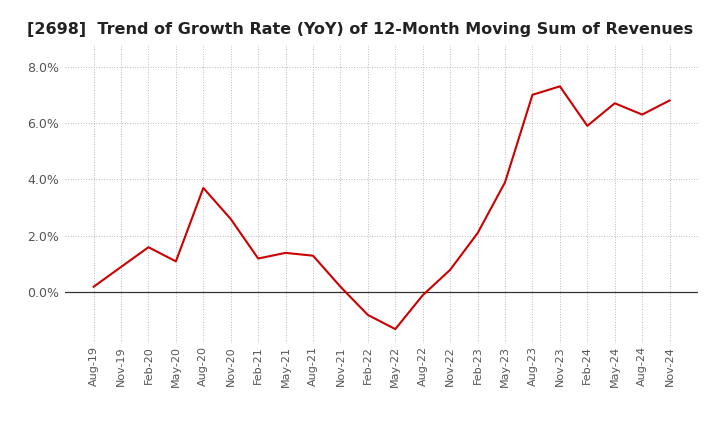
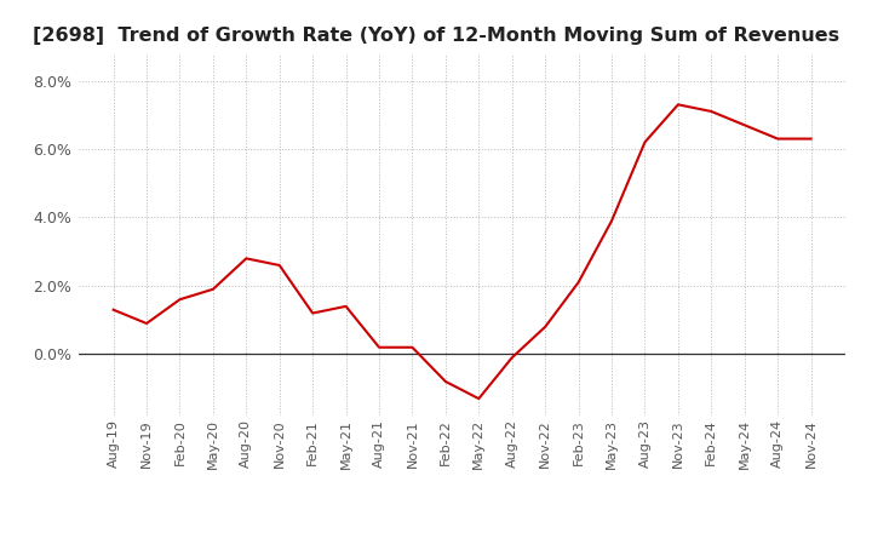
Aug-19: 0.2% -> 1.3%
May-20: 1.1% -> 1.9%
Aug-20: 3.7% -> 2.8%
Aug-21: 1.3% -> 0.2%
Aug-23: 7.0% -> 6.2%
Feb-24: 5.9% -> 7.1%
Nov-24: 6.8% -> 6.3%
